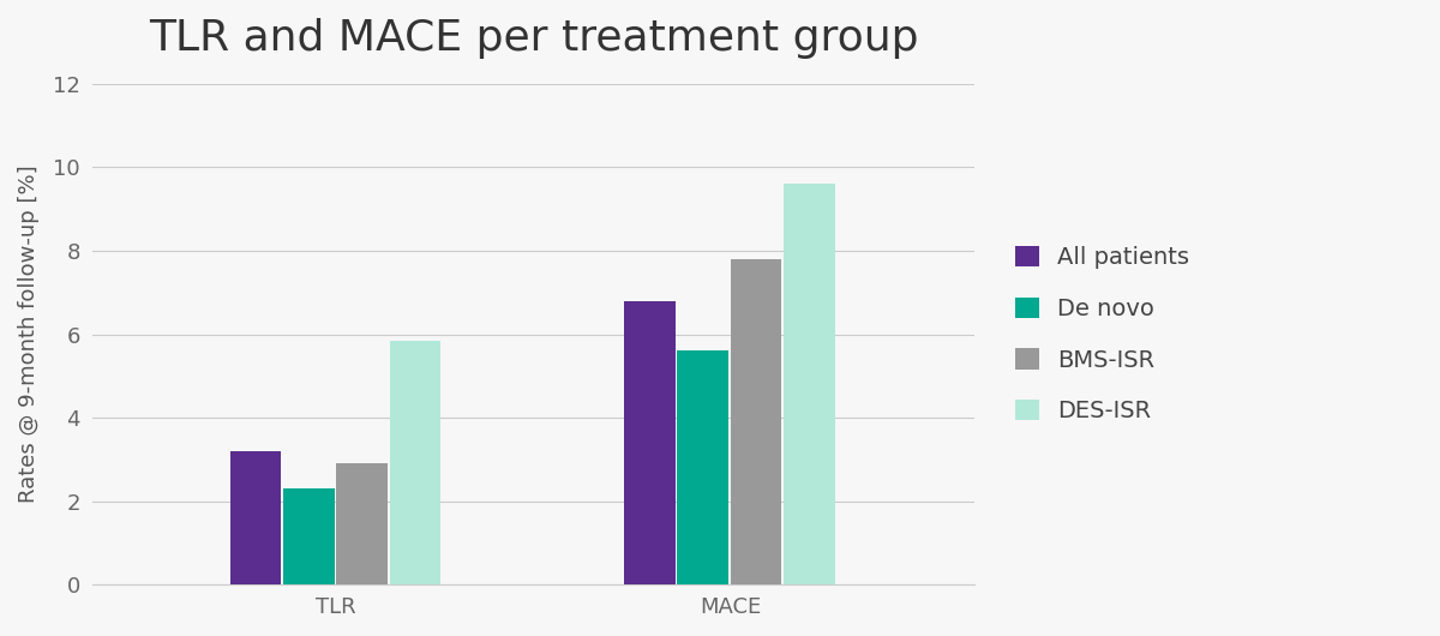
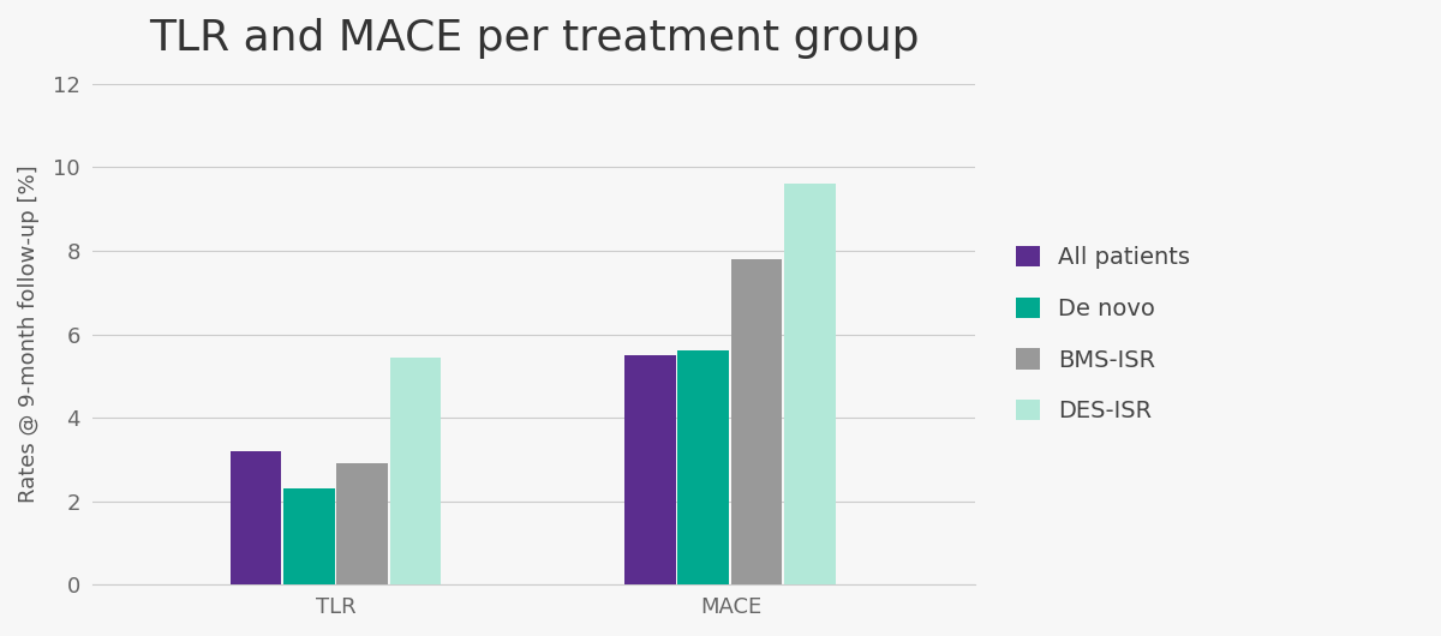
DES-ISR/TLR: 5.85 -> 5.45
All patients/MACE: 6.8 -> 5.5
